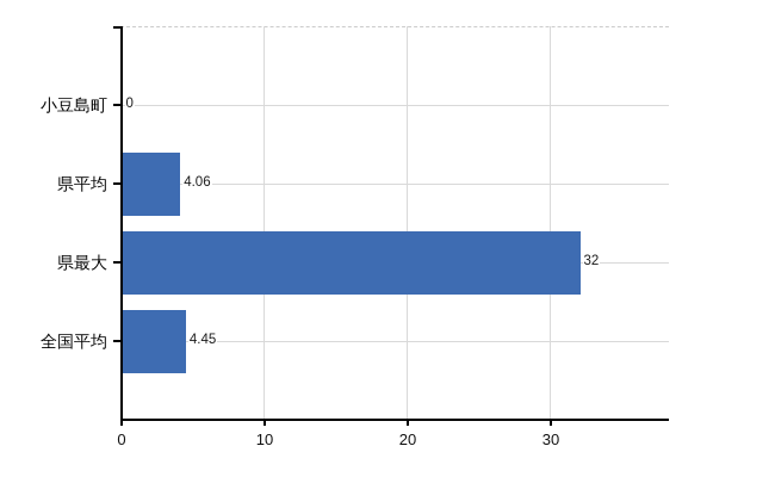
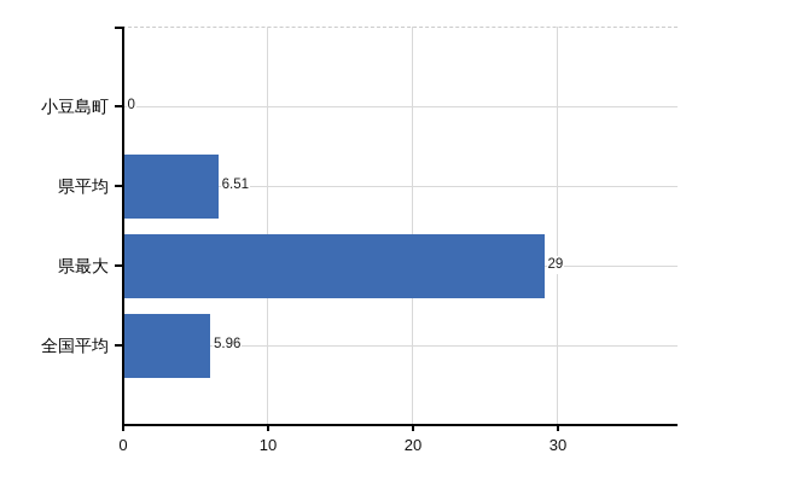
県平均: 4.06 -> 6.51
県最大: 32 -> 29
全国平均: 4.45 -> 5.96
